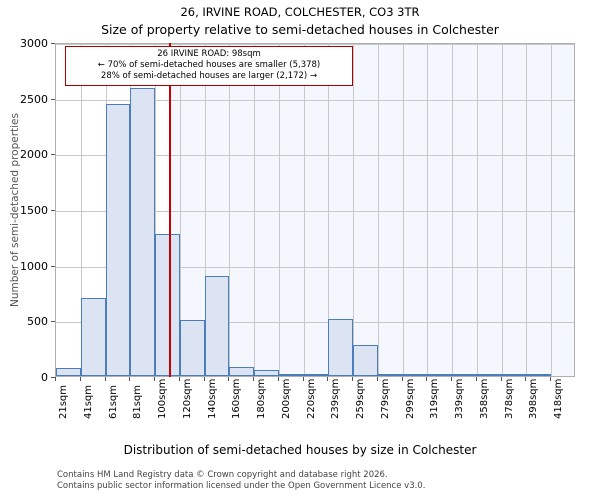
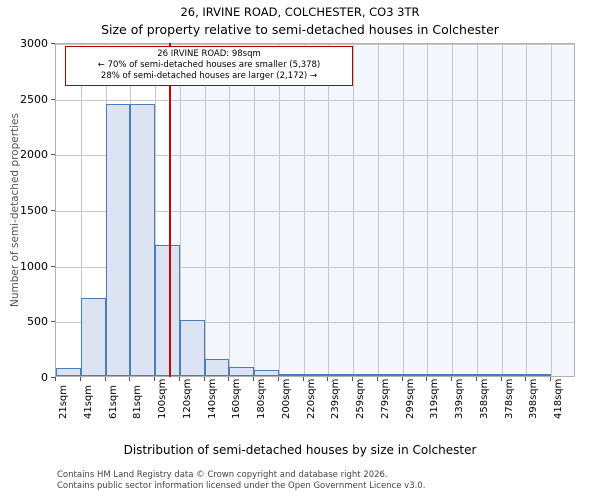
81sqm: 2590 -> 2440
100sqm: 1280 -> 1180
140sqm: 900 -> 160
239sqm: 510 -> 10
259sqm: 280 -> 10
